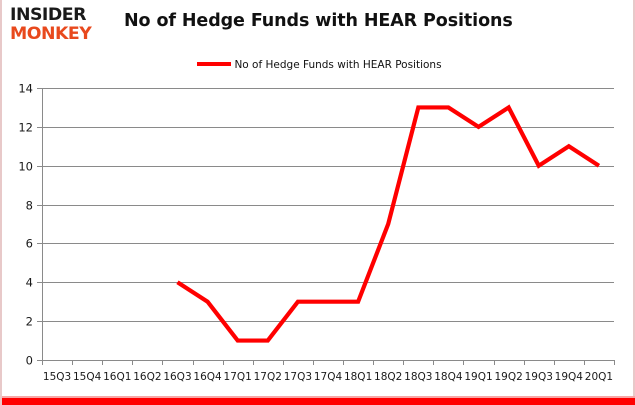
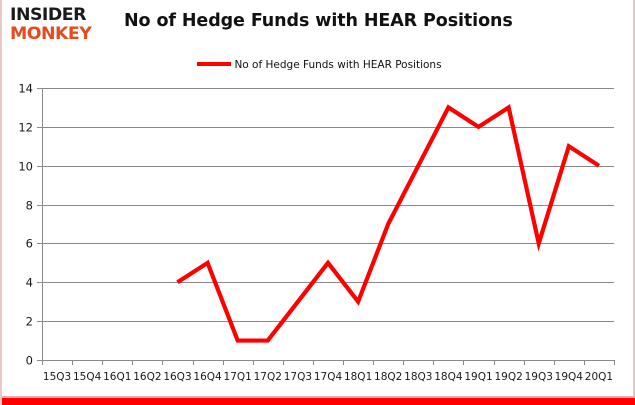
16Q4: 3 -> 5
17Q4: 3 -> 5
18Q3: 13 -> 10
19Q3: 10 -> 6
